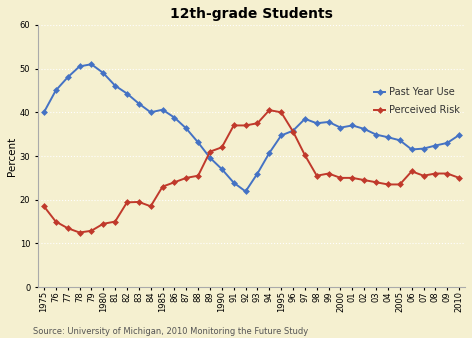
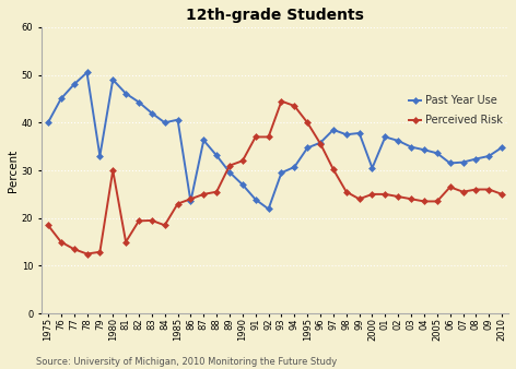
Past Year Use/79: 51.0 -> 33.0
Perceived Risk/1980: 14.5 -> 30.0
Past Year Use/86: 38.8 -> 23.5
Past Year Use/93: 26.0 -> 29.5
Perceived Risk/93: 37.5 -> 44.5
Perceived Risk/94: 40.5 -> 43.5
Perceived Risk/99: 26.0 -> 24.0
Past Year Use/2000: 36.5 -> 30.5
